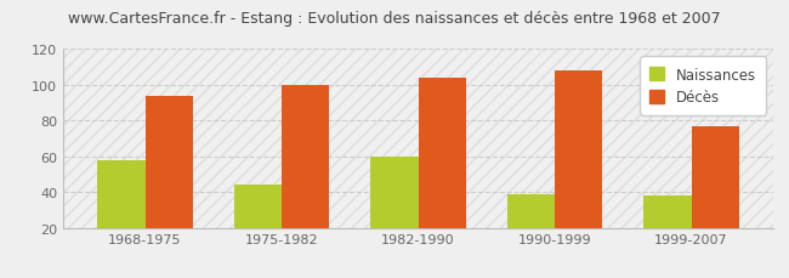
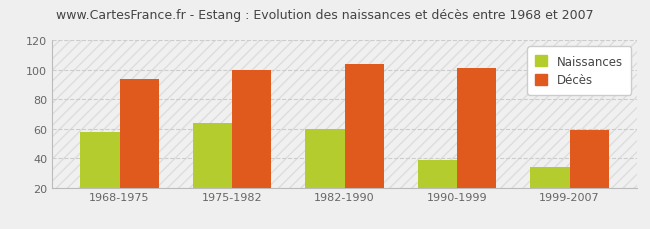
Naissances/1975-1982: 44 -> 64
Décès/1990-1999: 108 -> 101
Naissances/1999-2007: 38 -> 34
Décès/1999-2007: 77 -> 59
